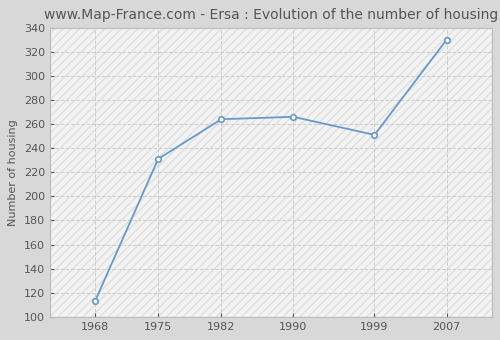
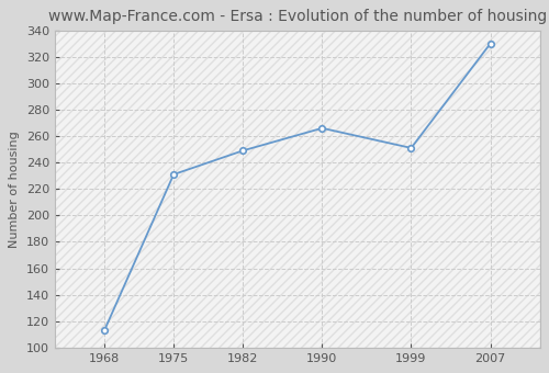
1982: 264 -> 249
